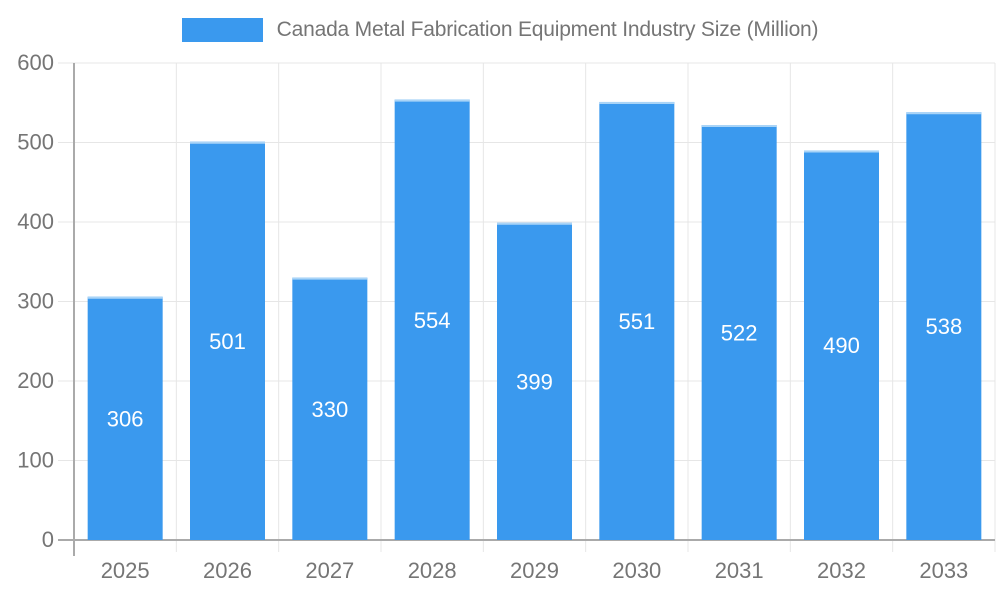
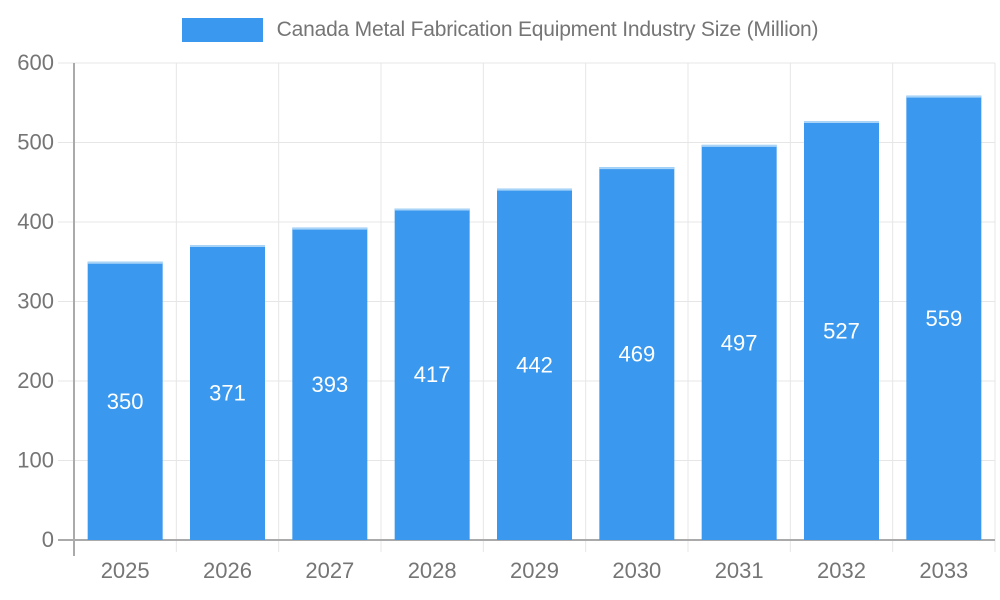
2025: 306 -> 350
2026: 501 -> 371
2027: 330 -> 393
2028: 554 -> 417
2029: 399 -> 442
2030: 551 -> 469
2031: 522 -> 497
2032: 490 -> 527
2033: 538 -> 559
